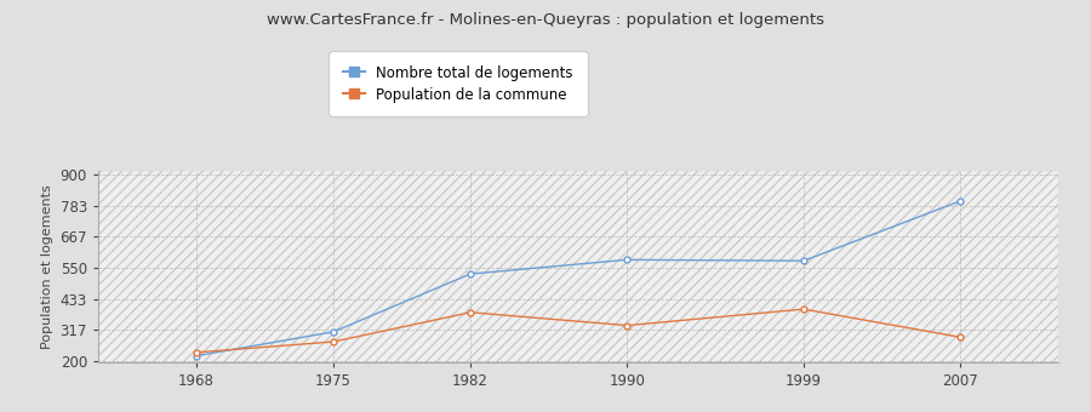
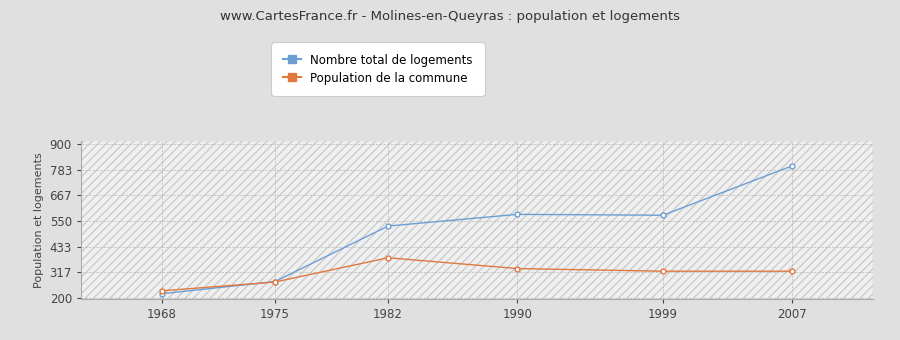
Nombre total de logements/1975: 310 -> 275
Population de la commune/1999: 395 -> 322
Population de la commune/2007: 290 -> 322
